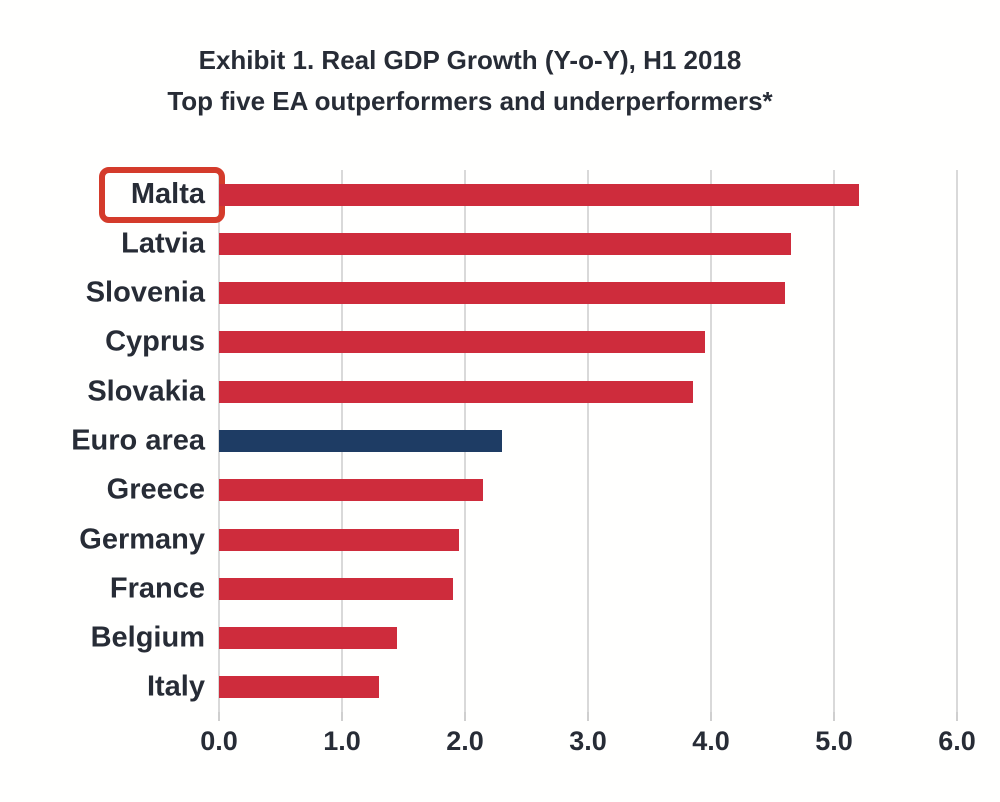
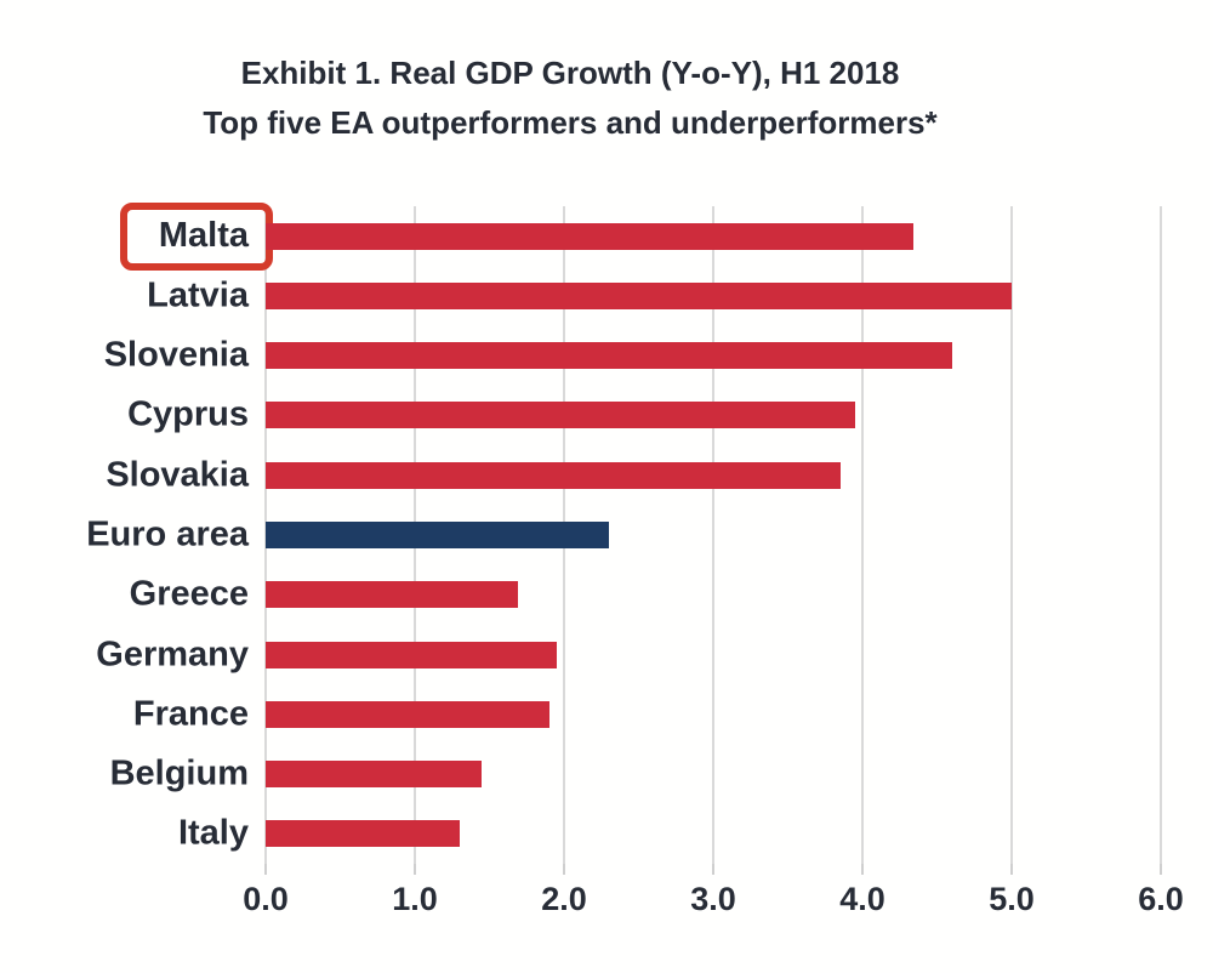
Malta: 5.20 -> 4.34
Latvia: 4.65 -> 5.00
Greece: 2.15 -> 1.69
